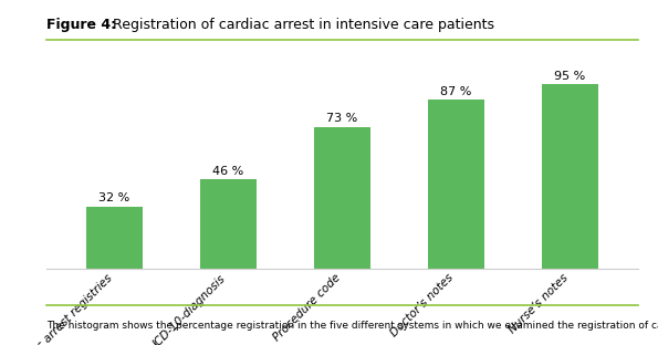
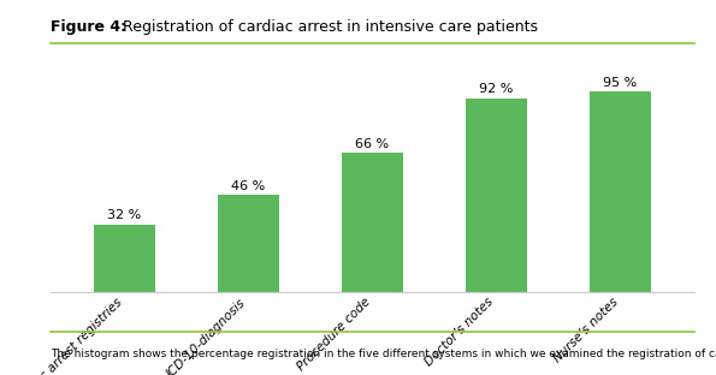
Procedure code: 73 -> 66
Doctor’s notes: 87 -> 92
